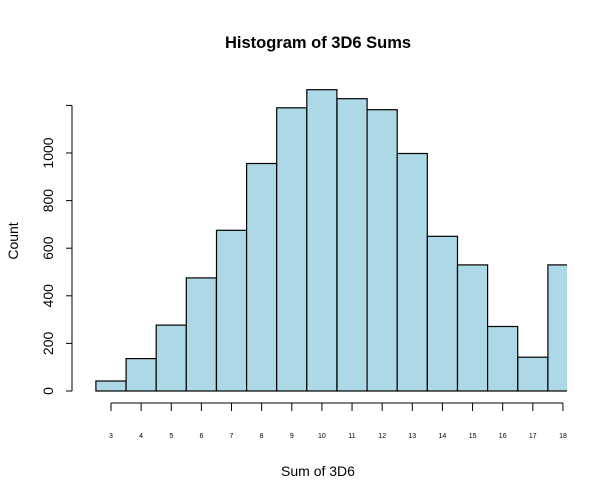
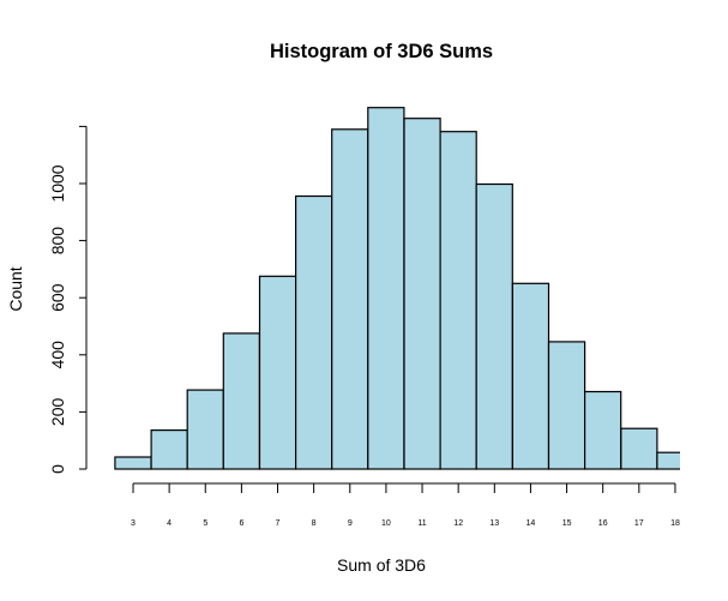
15: 530 -> 450
18: 530 -> 60
